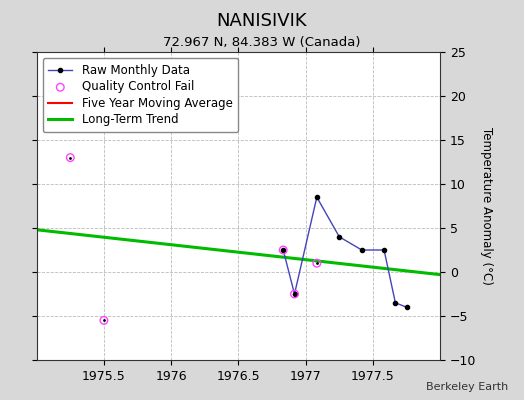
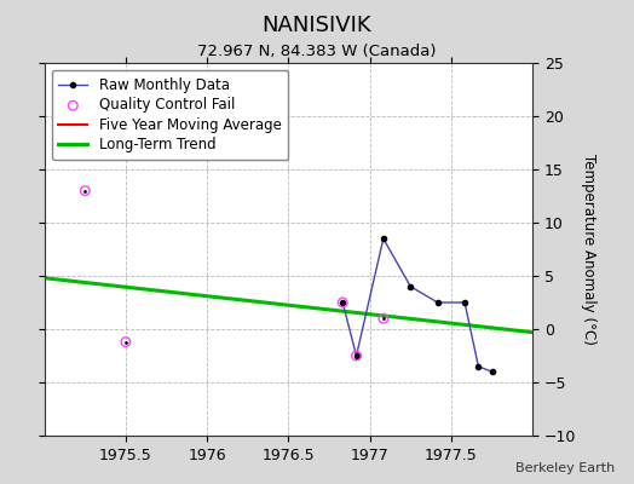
Raw Monthly Data/1975.5: -5.5 -> -1.2
